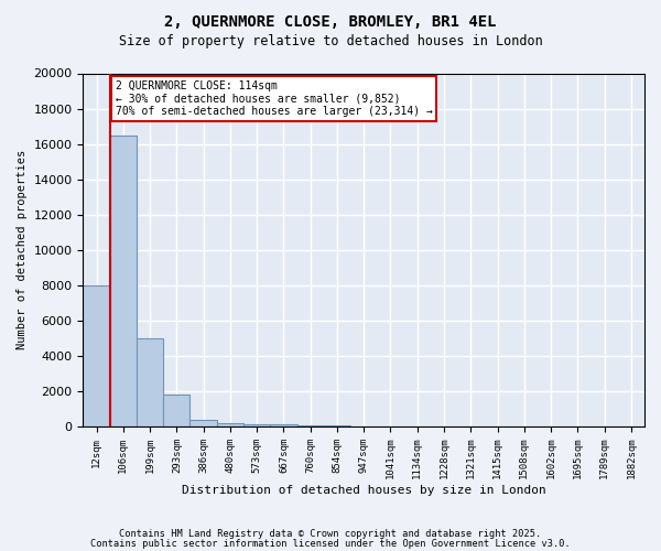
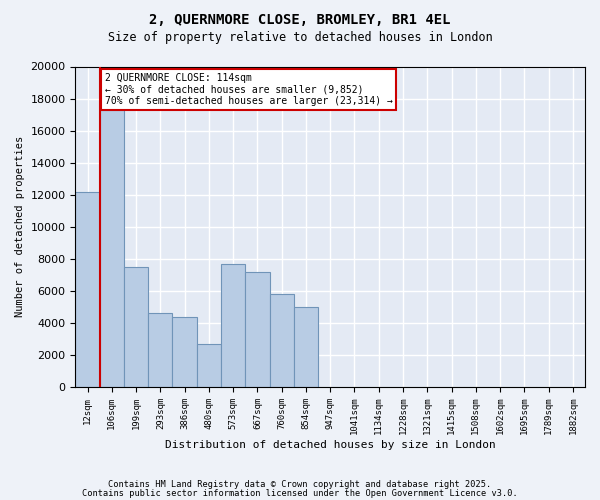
12sqm: 8000 -> 12200
106sqm: 16500 -> 17300
199sqm: 5000 -> 7500
293sqm: 1800 -> 4600
386sqm: 400 -> 4400
480sqm: 200 -> 2700
573sqm: 200 -> 7700
667sqm: 100 -> 7200
760sqm: 100 -> 5800
854sqm: 0 -> 5000
